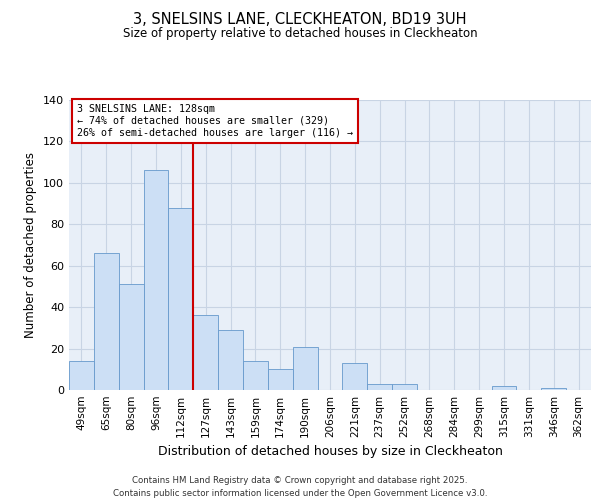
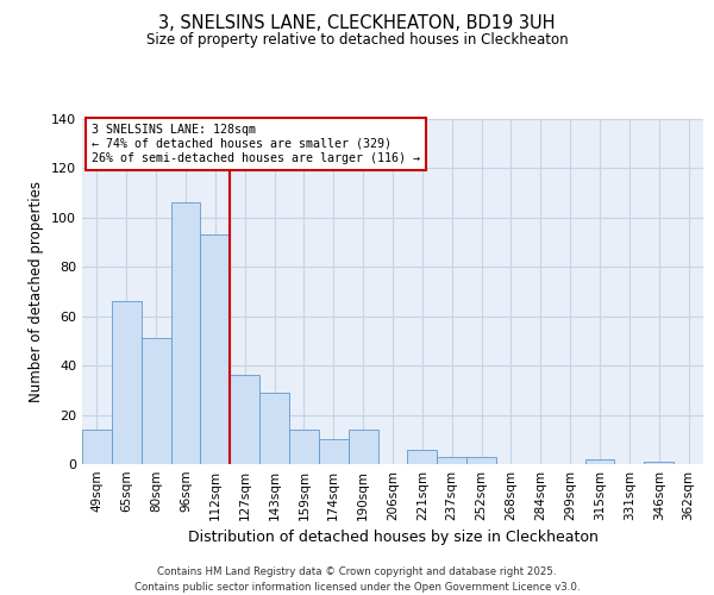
112sqm: 88 -> 93
190sqm: 21 -> 14
221sqm: 13 -> 6
